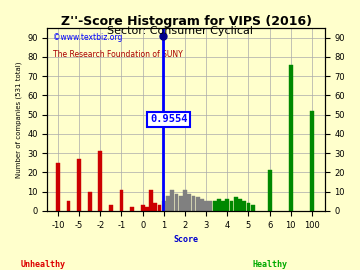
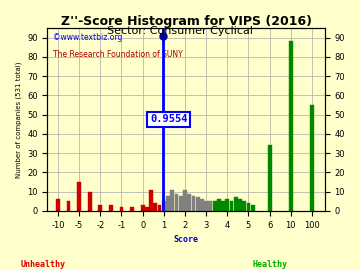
-10: 25 -> 6
-5: 27 -> 15
-2: 31 -> 3
-1: 11 -> 2
6: 21 -> 34
10: 76 -> 88
100: 52 -> 55
